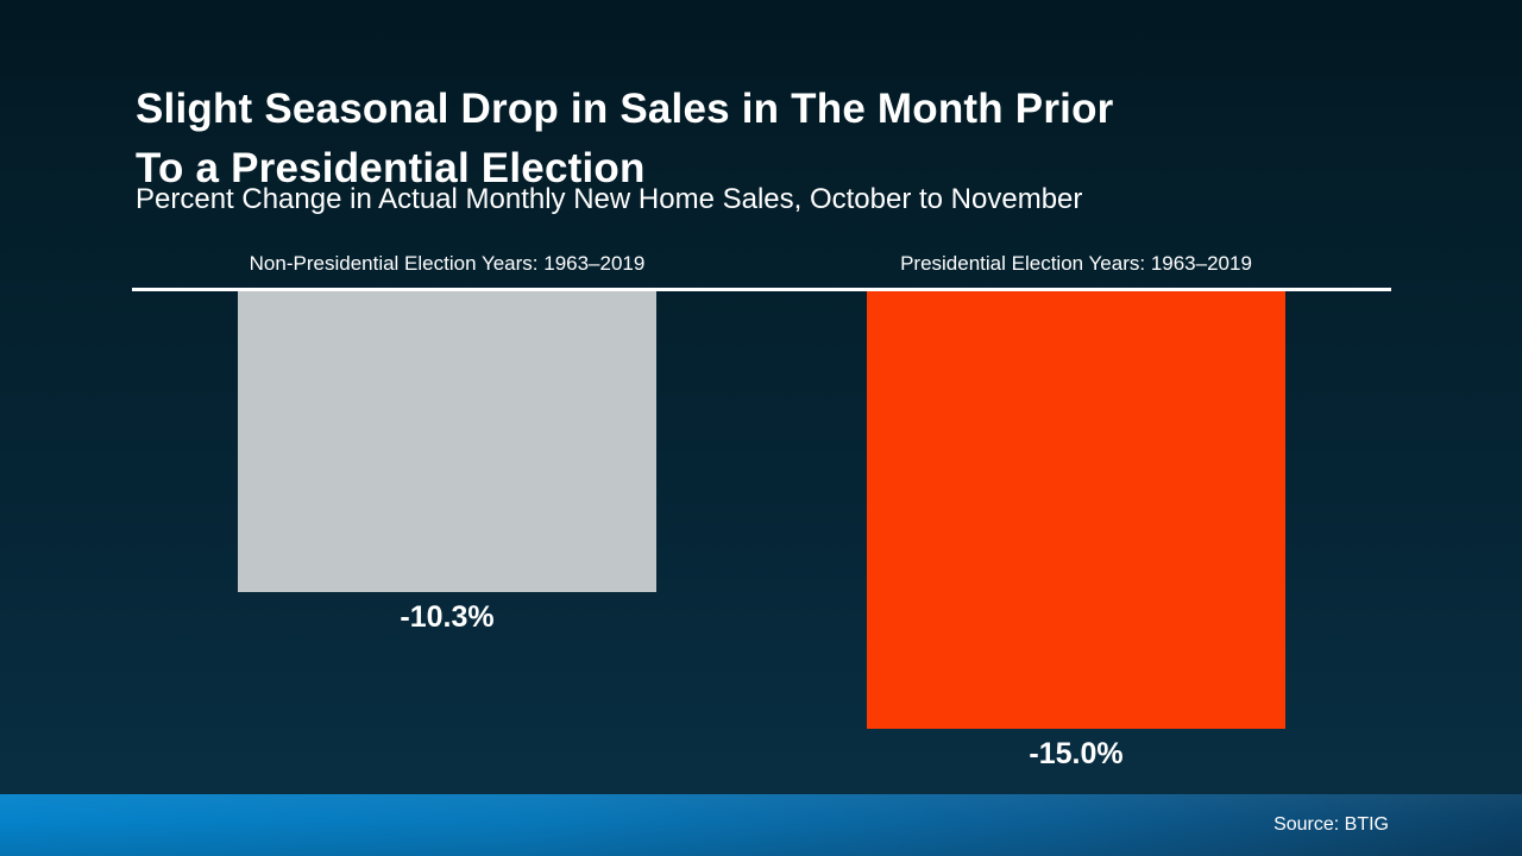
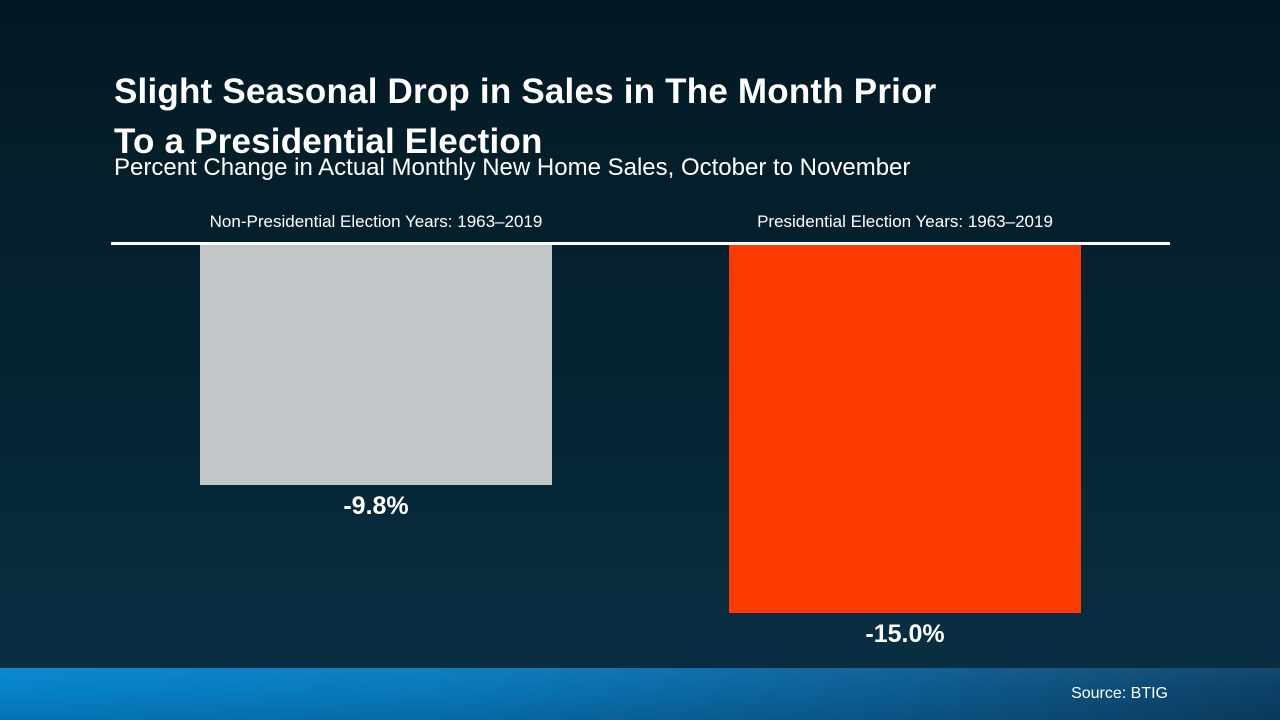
Non-Presidential Election Years: 1963–2019: -10.3% -> -9.8%
